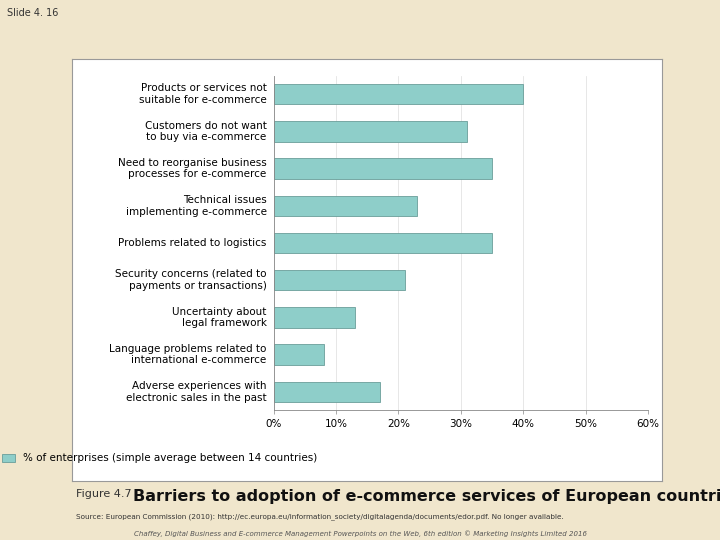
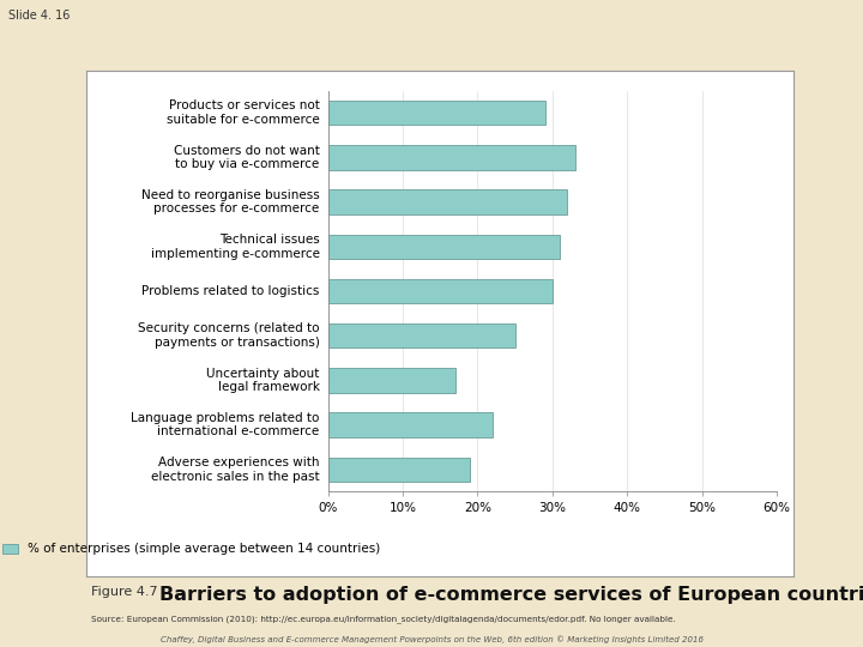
Products or services not suitable for e-commerce: 40% -> 29%
Customers do not want to buy via e-commerce: 31% -> 33%
Need to reorganise business processes for e-commerce: 35% -> 32%
Technical issues implementing e-commerce: 23% -> 31%
Problems related to logistics: 35% -> 30%
Security concerns (related to payments or transactions): 21% -> 25%
Uncertainty about legal framework: 13% -> 17%
Language problems related to international e-commerce: 8% -> 22%
Adverse experiences with electronic sales in the past: 17% -> 19%
